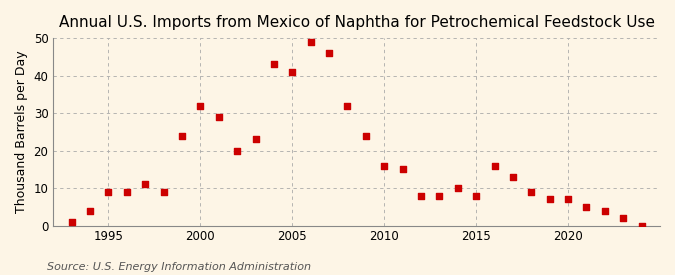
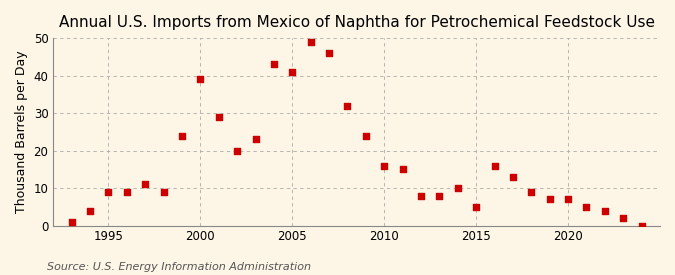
2000: 32 -> 39
2015: 8 -> 5
